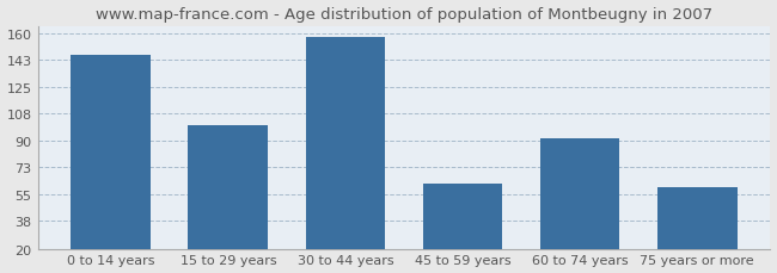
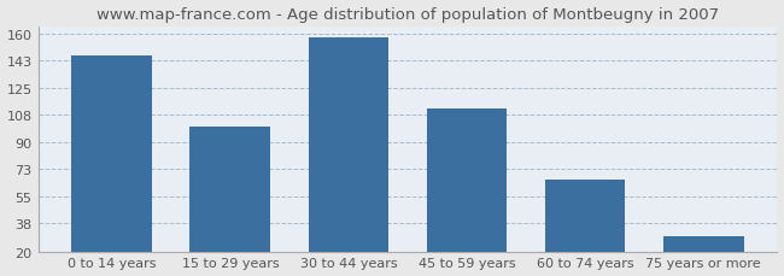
45 to 59 years: 62 -> 112
60 to 74 years: 92 -> 66
75 years or more: 60 -> 30
